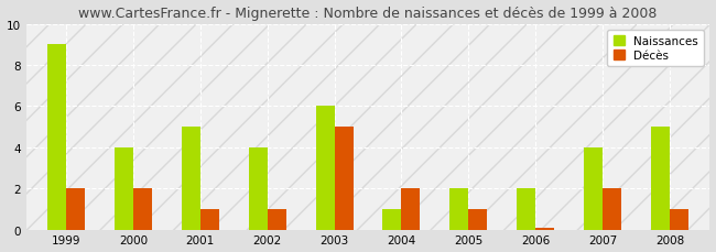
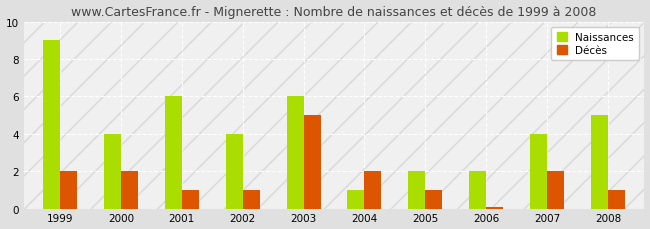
Naissances/2001: 5 -> 6
